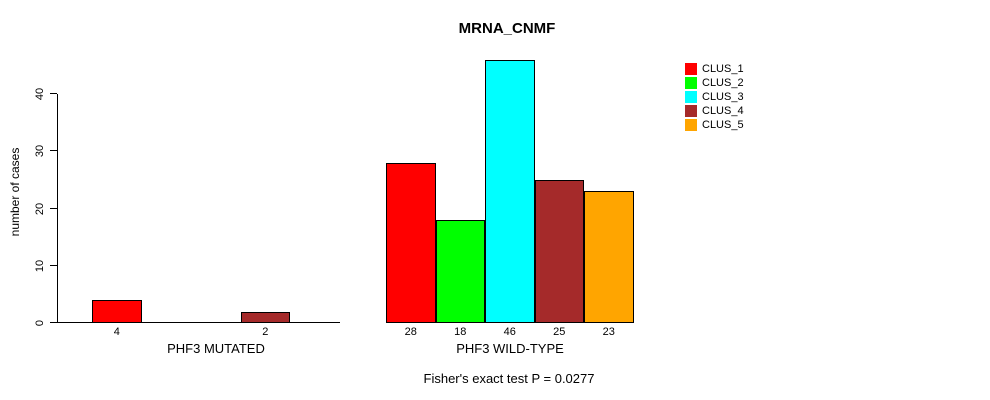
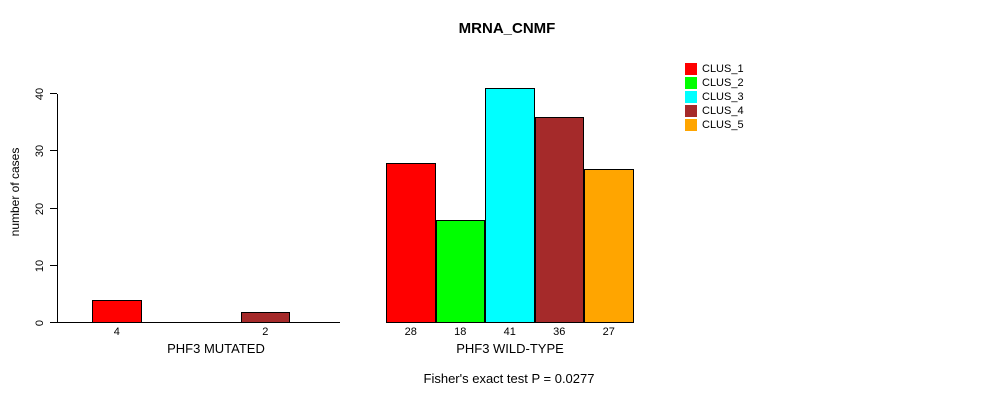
CLUS_3/PHF3 WILD-TYPE: 46 -> 41
CLUS_4/PHF3 WILD-TYPE: 25 -> 36
CLUS_5/PHF3 WILD-TYPE: 23 -> 27
